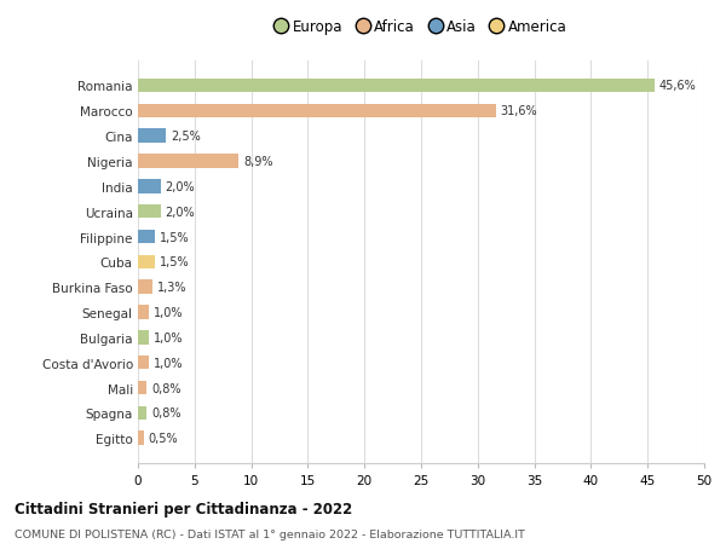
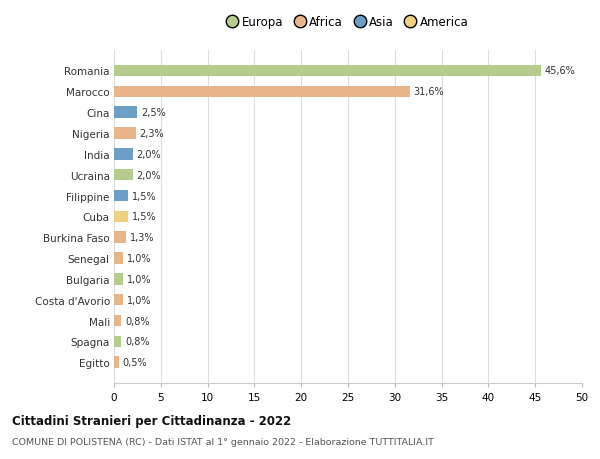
Nigeria: 8,9% -> 2,3%
